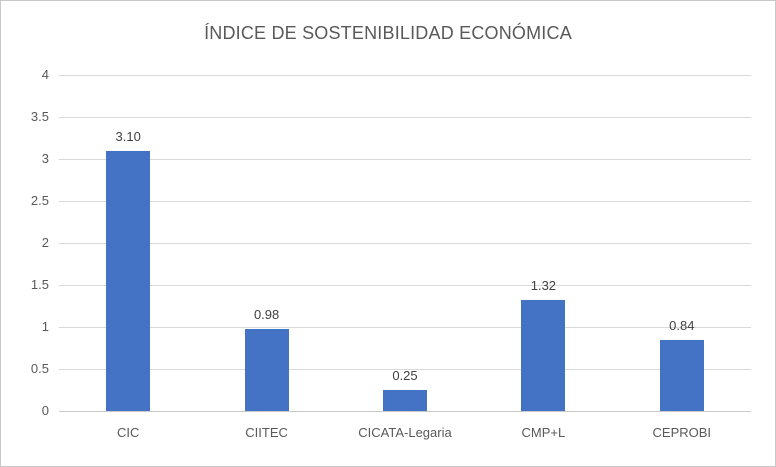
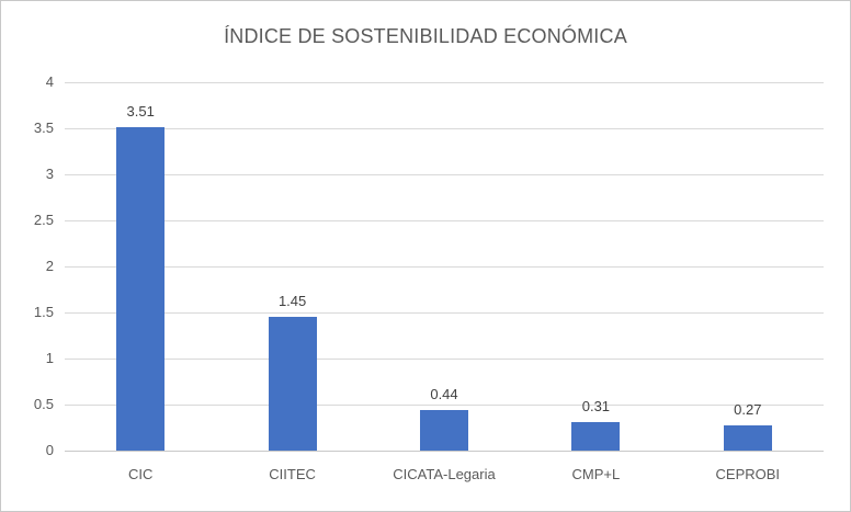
CIC: 3.10 -> 3.51
CIITEC: 0.98 -> 1.45
CICATA-Legaria: 0.25 -> 0.44
CMP+L: 1.32 -> 0.31
CEPROBI: 0.84 -> 0.27
